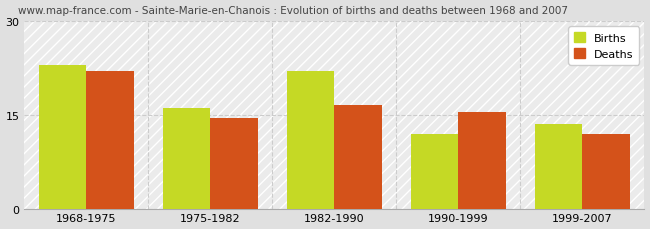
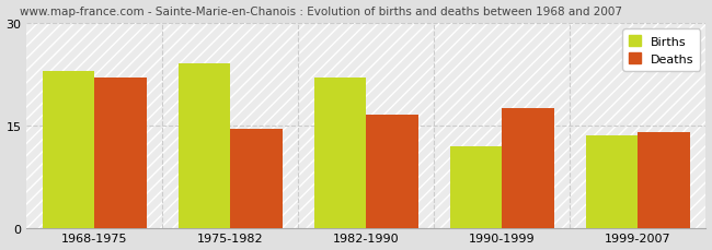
Births/1975-1982: 16.0 -> 24.0
Deaths/1990-1999: 15.4 -> 17.5
Deaths/1999-2007: 12.0 -> 14.0
